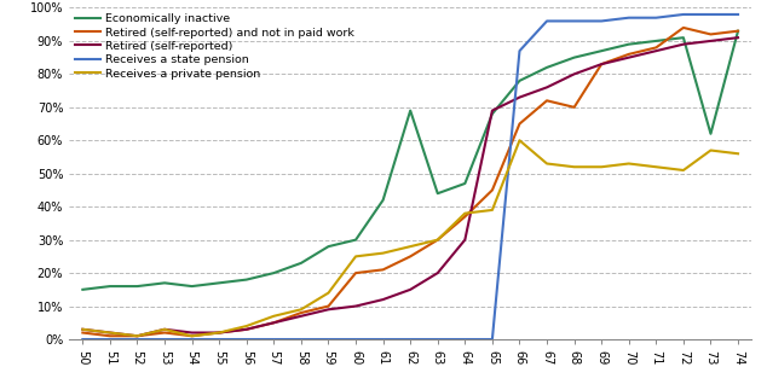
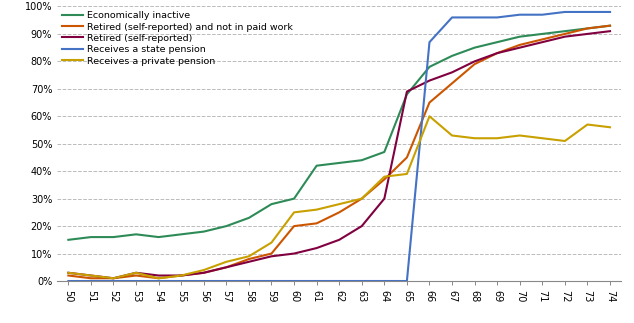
Economically inactive/62: 69% -> 43%
Retired (self-reported) and not in paid work/68: 70% -> 79%
Retired (self-reported) and not in paid work/72: 94% -> 90%
Economically inactive/73: 62% -> 92%
